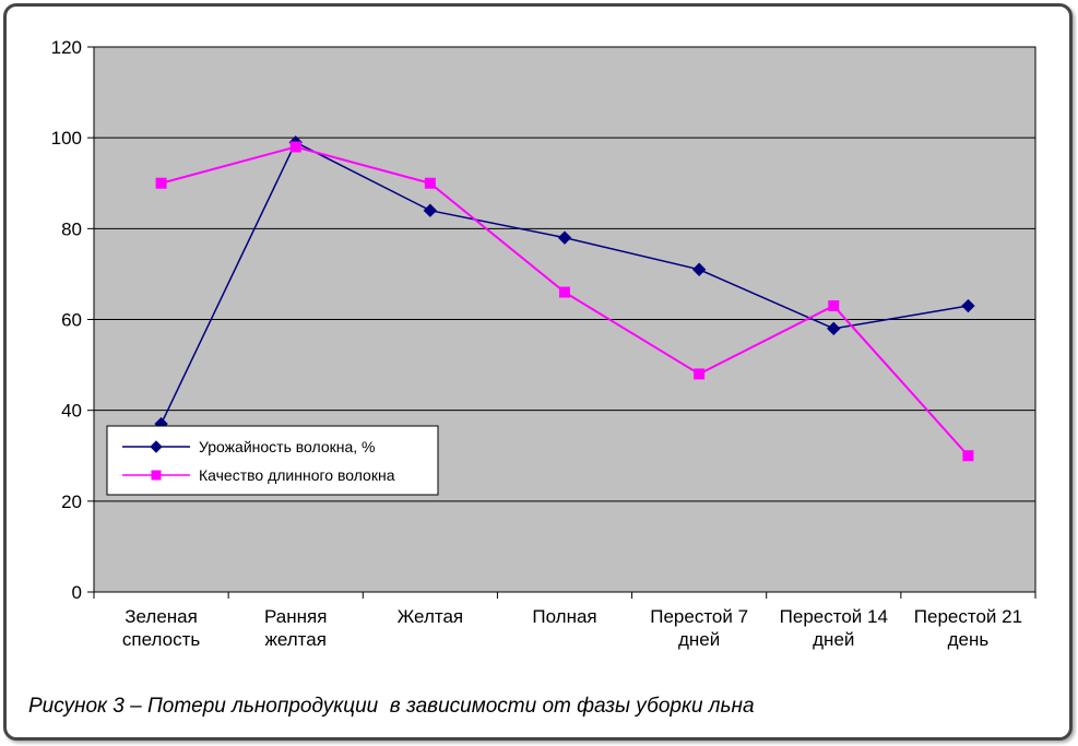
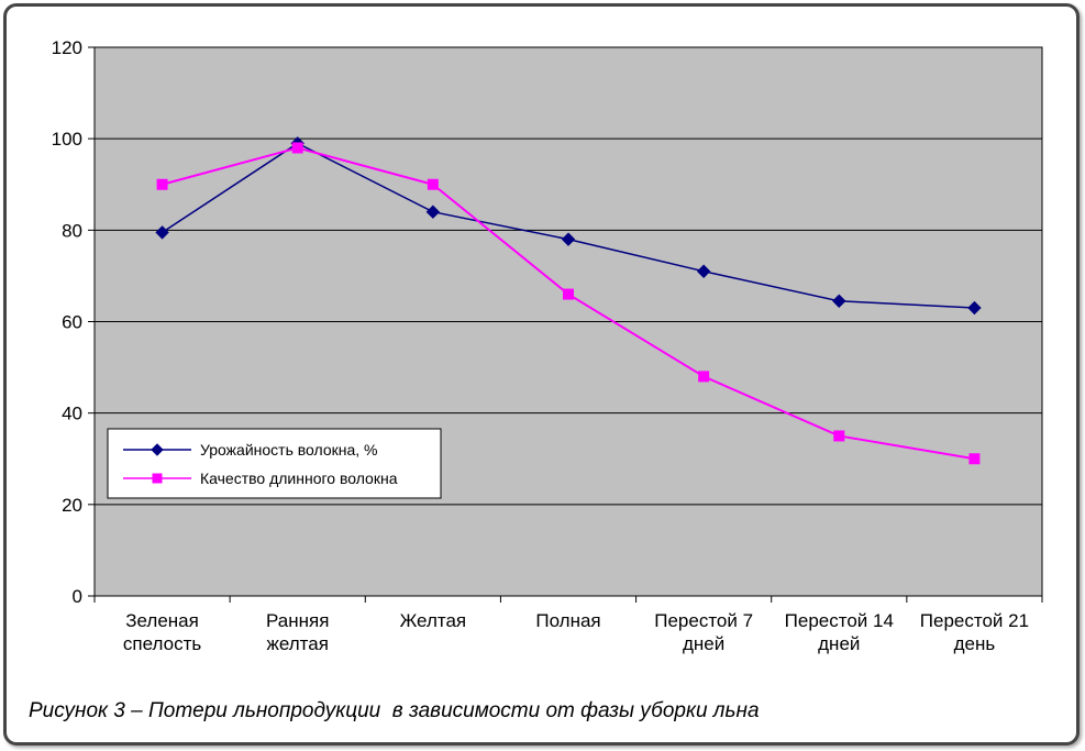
Урожайность волокна, %/Зеленая спелость: 37 -> 80
Урожайность волокна, %/Перестой 14 дней: 58 -> 64
Качество длинного волокна/Перестой 14 дней: 63 -> 35
